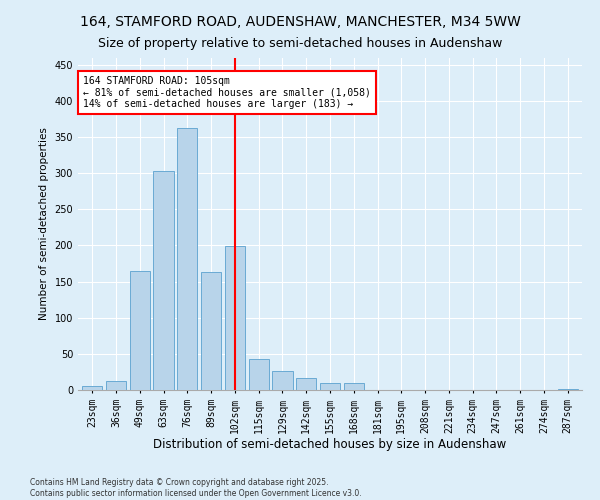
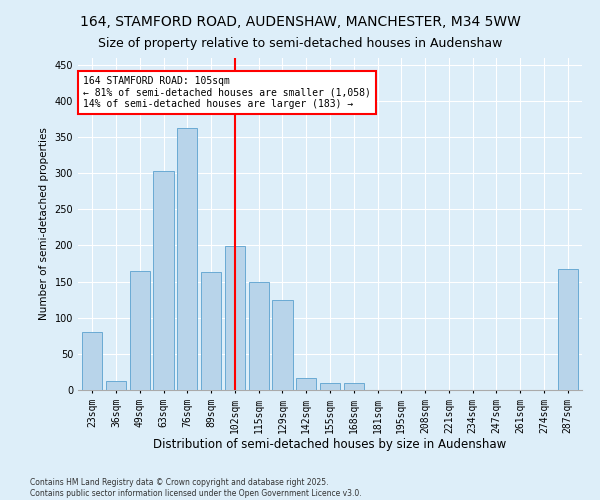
23sqm: 5 -> 80
115sqm: 43 -> 150
129sqm: 26 -> 124
287sqm: 2 -> 168
